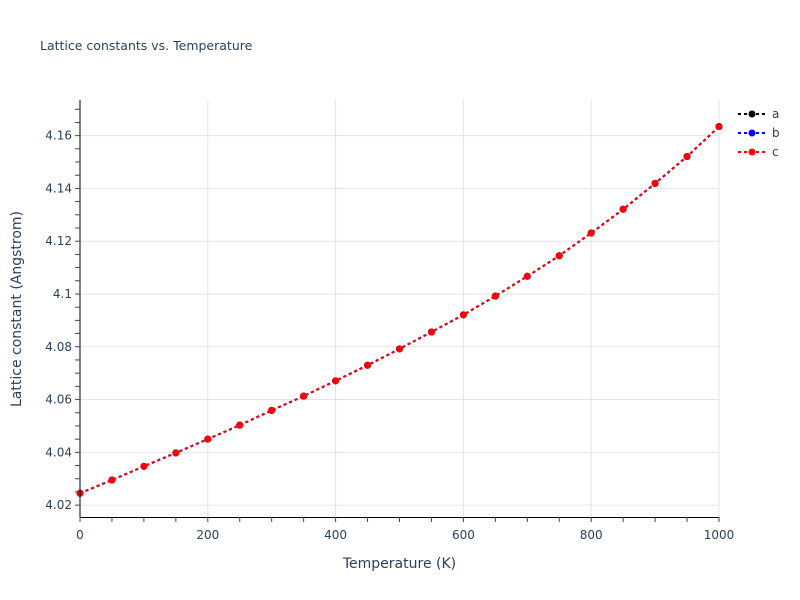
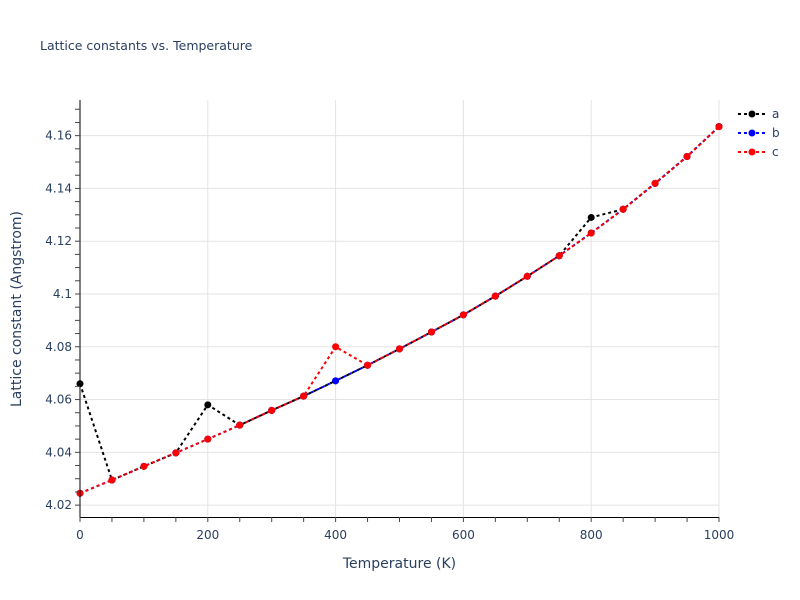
a/0: 4.024 -> 4.066
a/200: 4.045 -> 4.058
c/400: 4.067 -> 4.080
a/800: 4.123 -> 4.129
